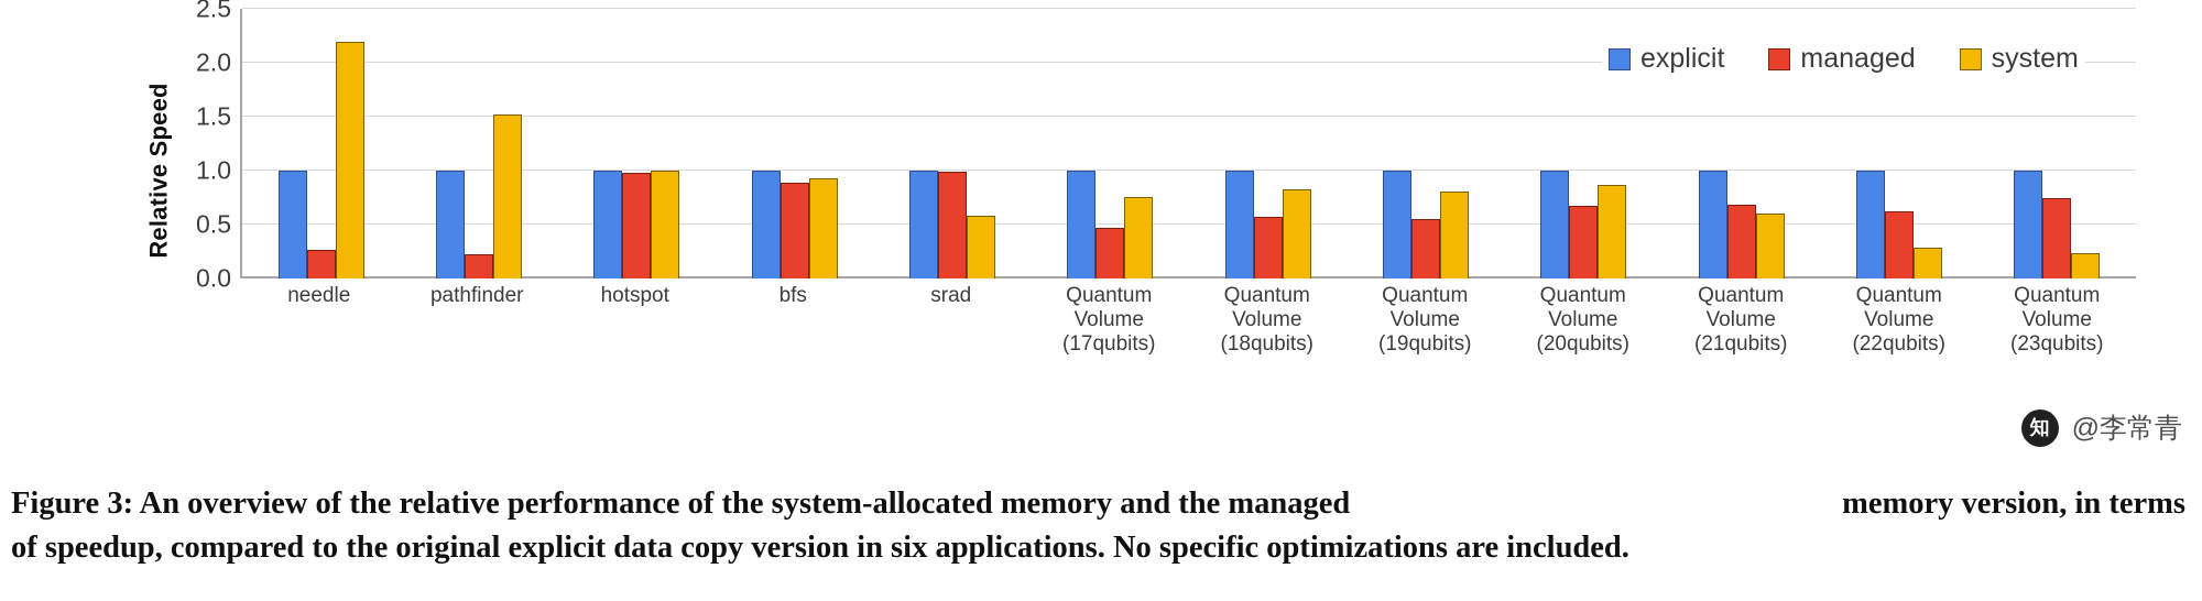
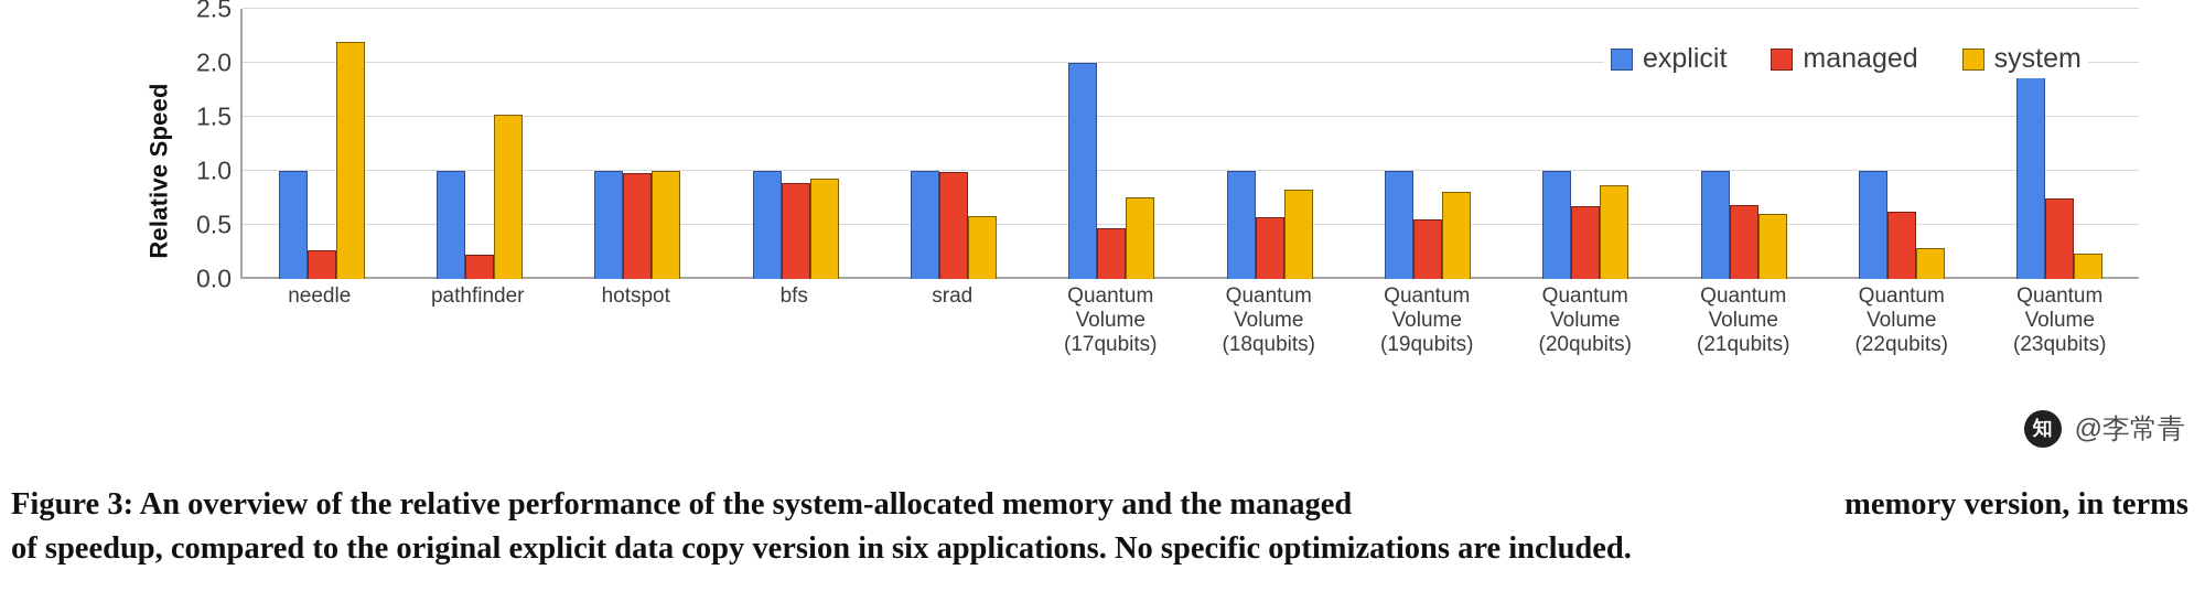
explicit/Quantum Volume (17qubits): 1 -> 2
explicit/Quantum Volume (23qubits): 1 -> 2
